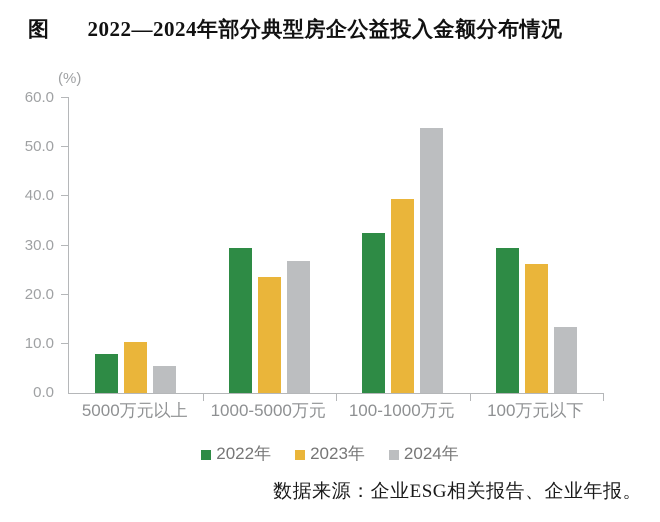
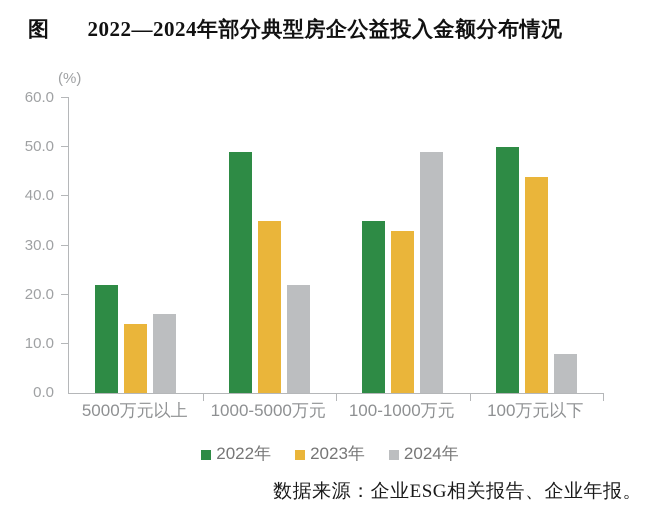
2022年/5000万元以上: 8 -> 22
2023年/5000万元以上: 10 -> 14
2024年/5000万元以上: 5 -> 16
2022年/1000-5000万元: 30 -> 49
2023年/1000-5000万元: 24 -> 35
2024年/1000-5000万元: 27 -> 22
2022年/100-1000万元: 32 -> 35
2023年/100-1000万元: 40 -> 33
2024年/100-1000万元: 54 -> 49
2022年/100万元以下: 30 -> 50
2023年/100万元以下: 26 -> 44
2024年/100万元以下: 13 -> 8
